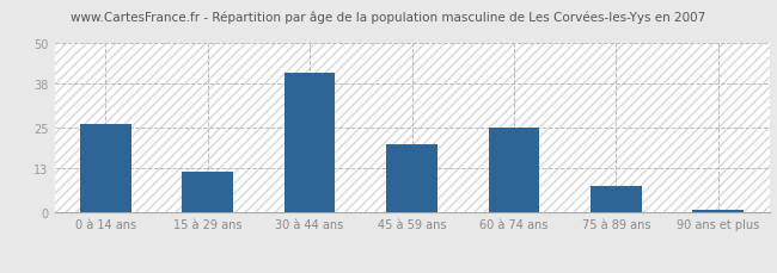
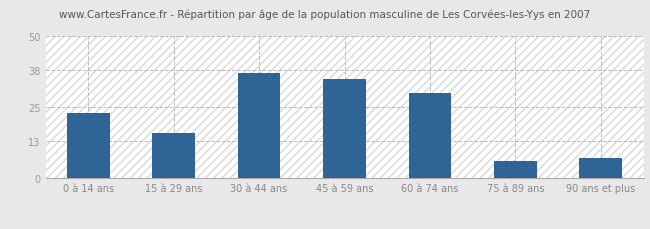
0 à 14 ans: 26 -> 23
15 à 29 ans: 12 -> 16
30 à 44 ans: 41 -> 37
45 à 59 ans: 20 -> 35
60 à 74 ans: 25 -> 30
75 à 89 ans: 8 -> 6
90 ans et plus: 1 -> 7
